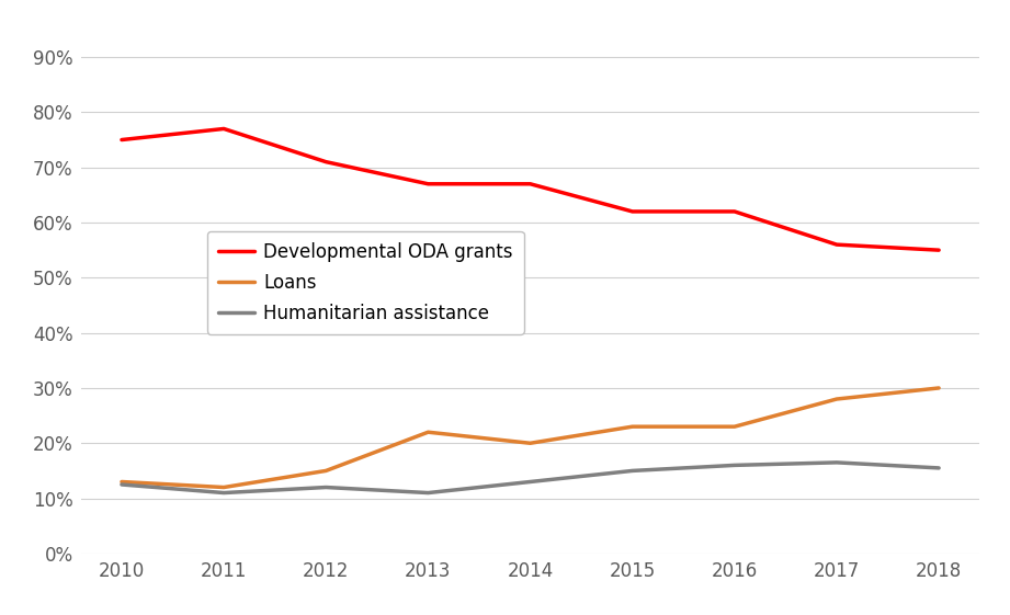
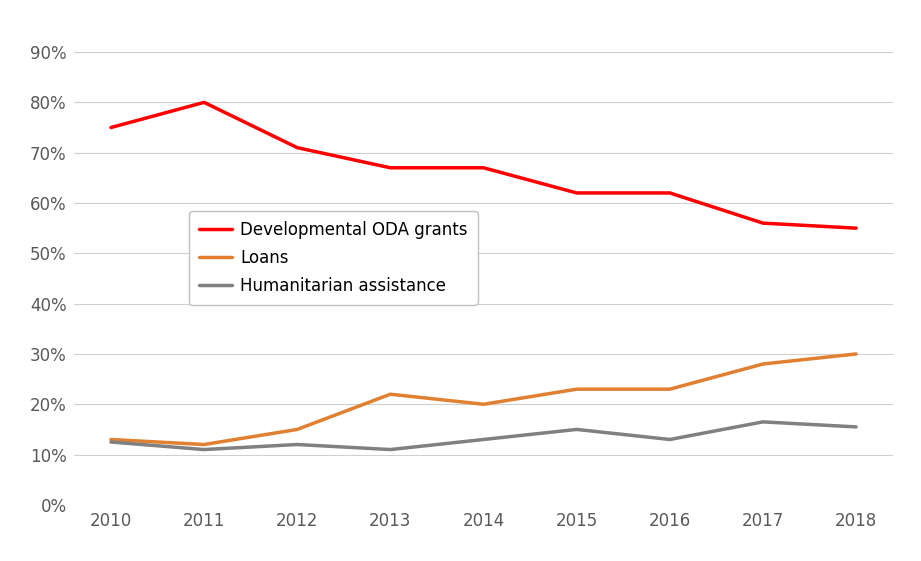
Developmental ODA grants/2011: 77% -> 80%
Humanitarian assistance/2016: 16.0% -> 13.0%
